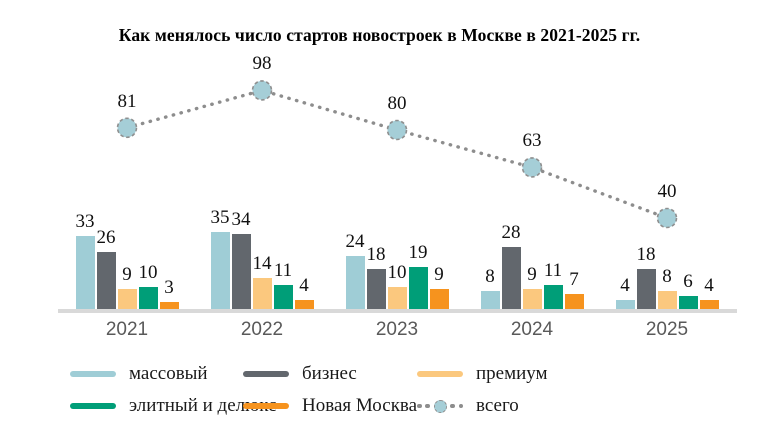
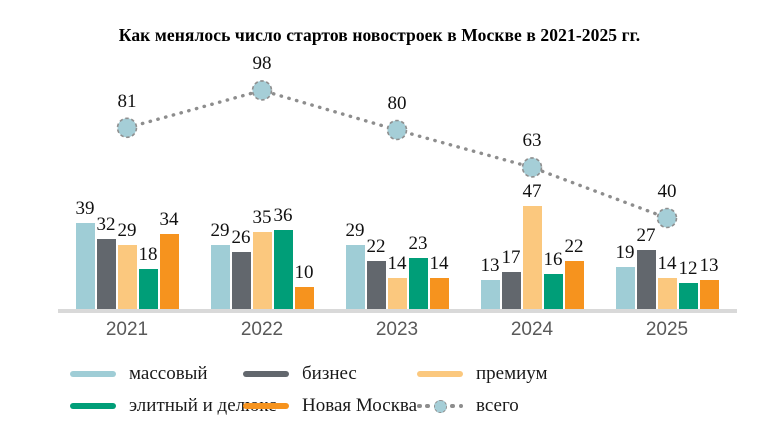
массовый/2021: 33 -> 39
бизнес/2021: 26 -> 32
премиум/2021: 9 -> 29
элитный и делюкс/2021: 10 -> 18
Новая Москва/2021: 3 -> 34
массовый/2022: 35 -> 29
бизнес/2022: 34 -> 26
премиум/2022: 14 -> 35
элитный и делюкс/2022: 11 -> 36
Новая Москва/2022: 4 -> 10
массовый/2023: 24 -> 29
бизнес/2023: 18 -> 22
премиум/2023: 10 -> 14
элитный и делюкс/2023: 19 -> 23
Новая Москва/2023: 9 -> 14
массовый/2024: 8 -> 13
бизнес/2024: 28 -> 17
премиум/2024: 9 -> 47
элитный и делюкс/2024: 11 -> 16
Новая Москва/2024: 7 -> 22
массовый/2025: 4 -> 19
бизнес/2025: 18 -> 27
премиум/2025: 8 -> 14
элитный и делюкс/2025: 6 -> 12
Новая Москва/2025: 4 -> 13
